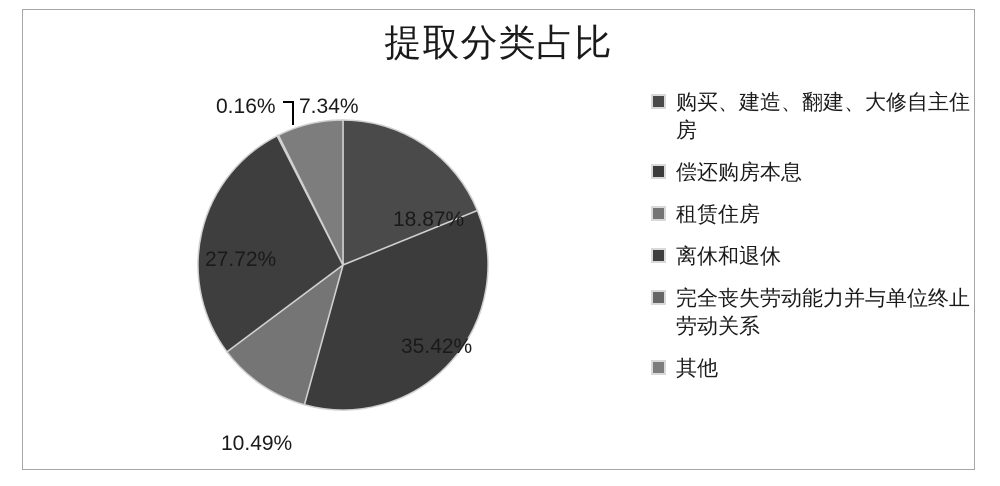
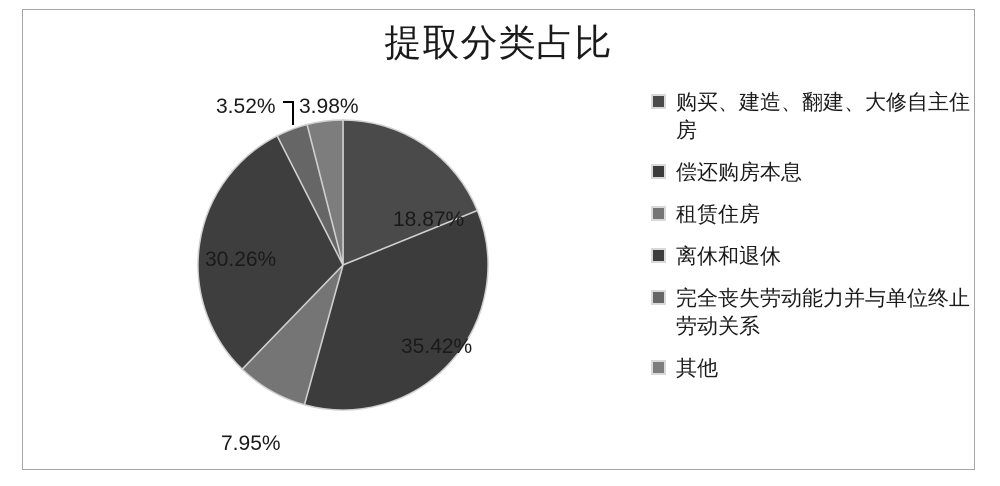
租赁住房: 10.49% -> 7.95%
离休和退休: 27.72% -> 30.26%
完全丧失劳动能力并与单位终止劳动关系: 0.16% -> 3.52%
其他: 7.34% -> 3.98%
